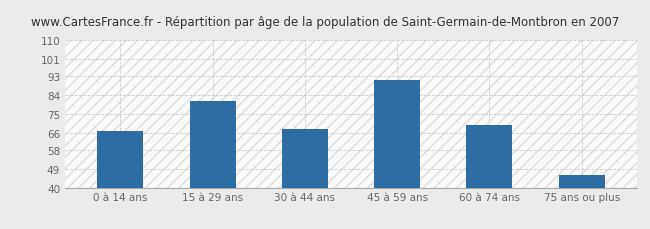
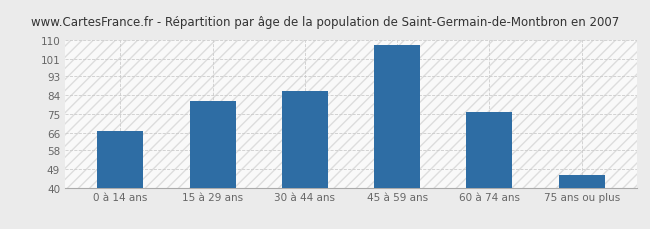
30 à 44 ans: 68 -> 86
45 à 59 ans: 91 -> 108
60 à 74 ans: 70 -> 76
